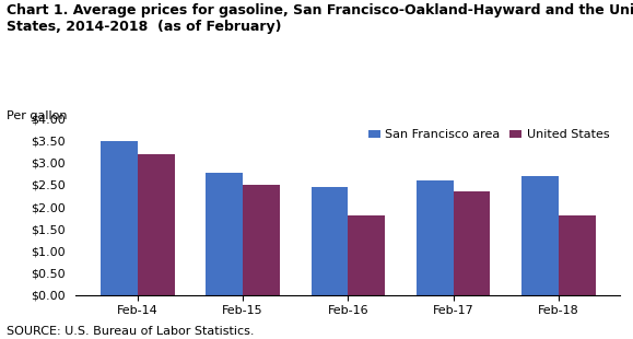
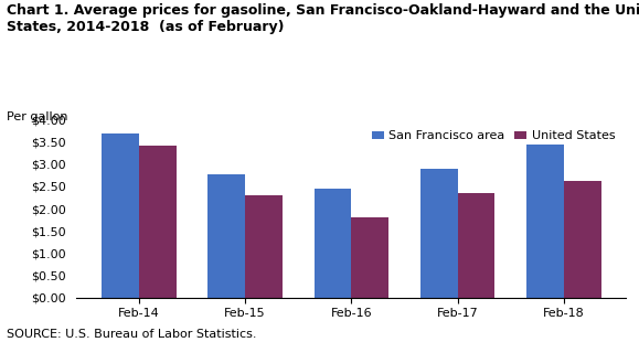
San Francisco area/Feb-14: $3.50 -> $3.70
United States/Feb-14: $3.20 -> $3.41
United States/Feb-15: $2.50 -> $2.30
San Francisco area/Feb-17: $2.60 -> $2.89
San Francisco area/Feb-18: $2.70 -> $3.44
United States/Feb-18: $1.80 -> $2.62
